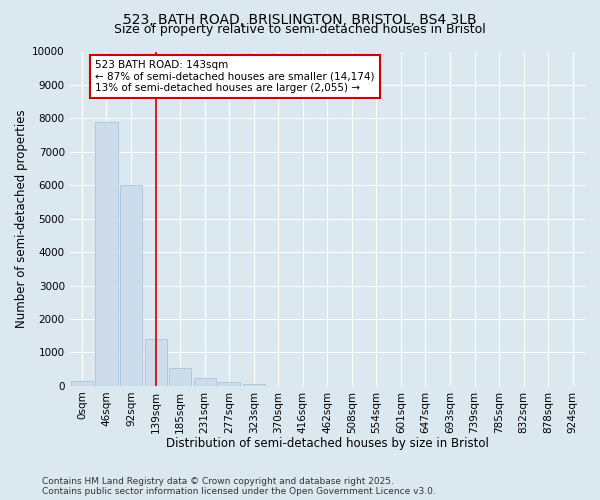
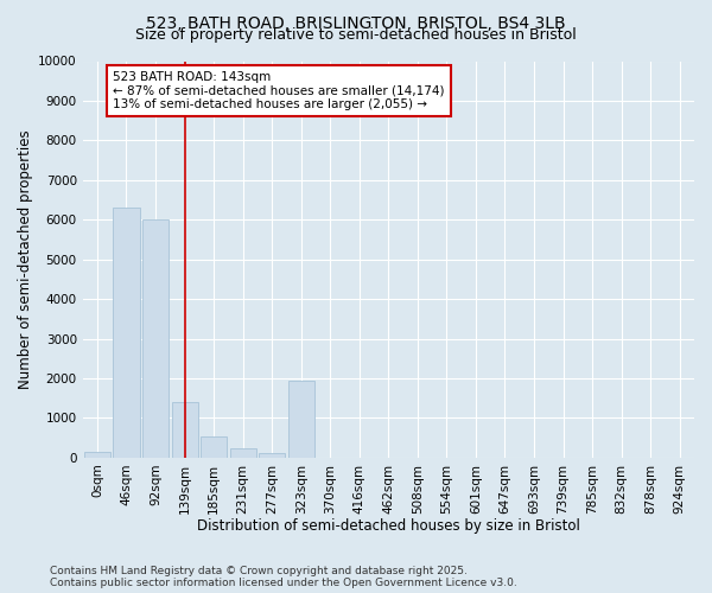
46sqm: 7900 -> 6300
323sqm: 70 -> 1950
